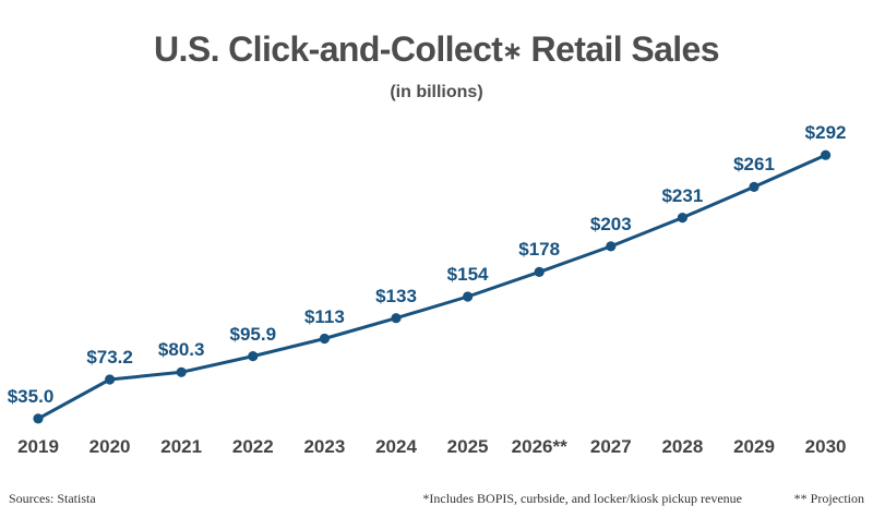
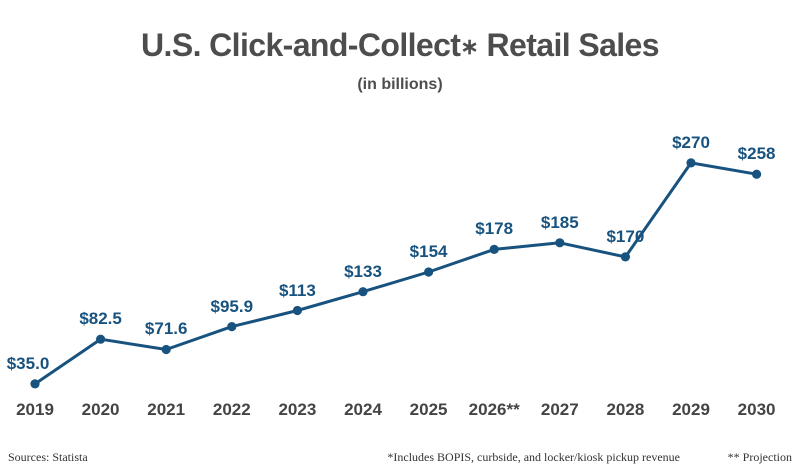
2020: $73.2 -> $82.5
2021: $80.3 -> $71.6
2027: $203 -> $185
2028: $231 -> $170
2029: $261 -> $270
2030: $292 -> $258
